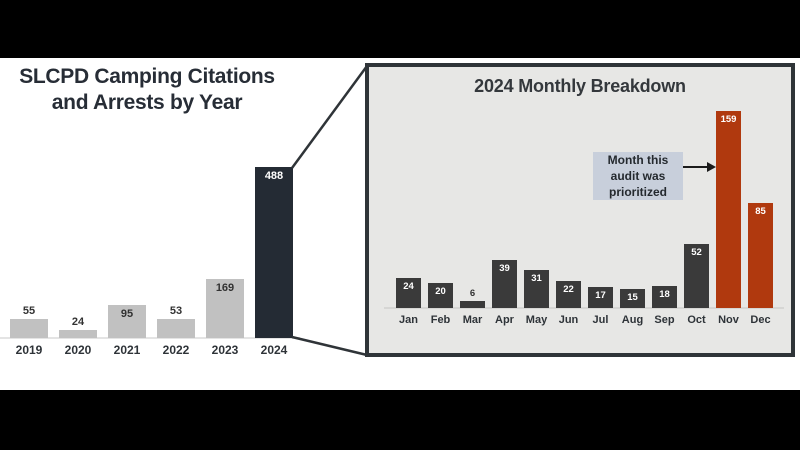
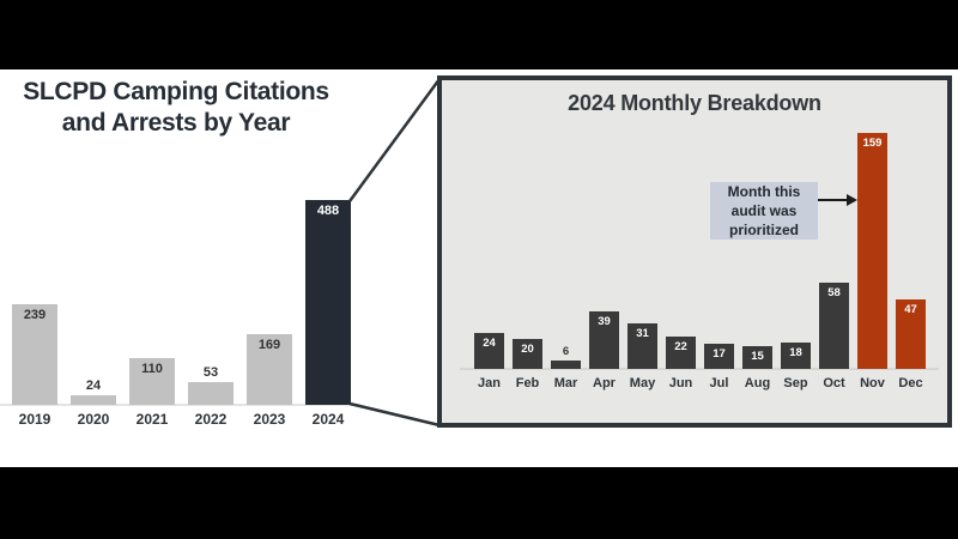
SLCPD Camping Citations and Arrests by Year/2019: 55 -> 239
SLCPD Camping Citations and Arrests by Year/2021: 95 -> 110
2024 Monthly Breakdown/Oct: 52 -> 58
2024 Monthly Breakdown/Dec: 85 -> 47
